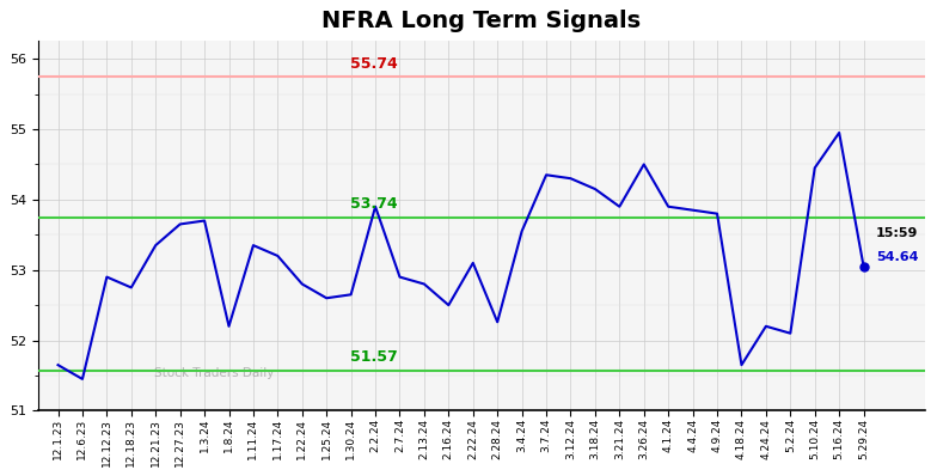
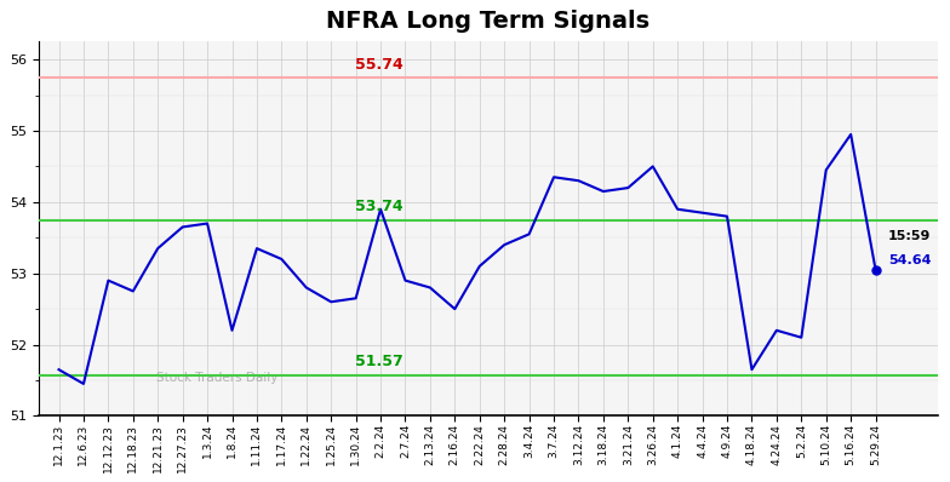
2.28.24: 52.26 -> 53.40
3.21.24: 53.90 -> 54.20
